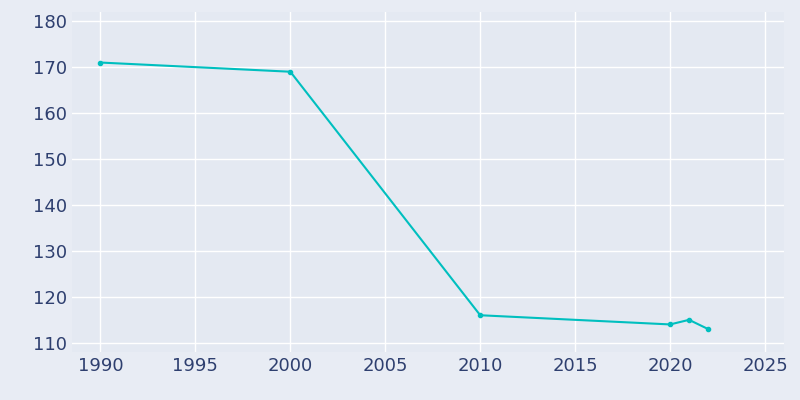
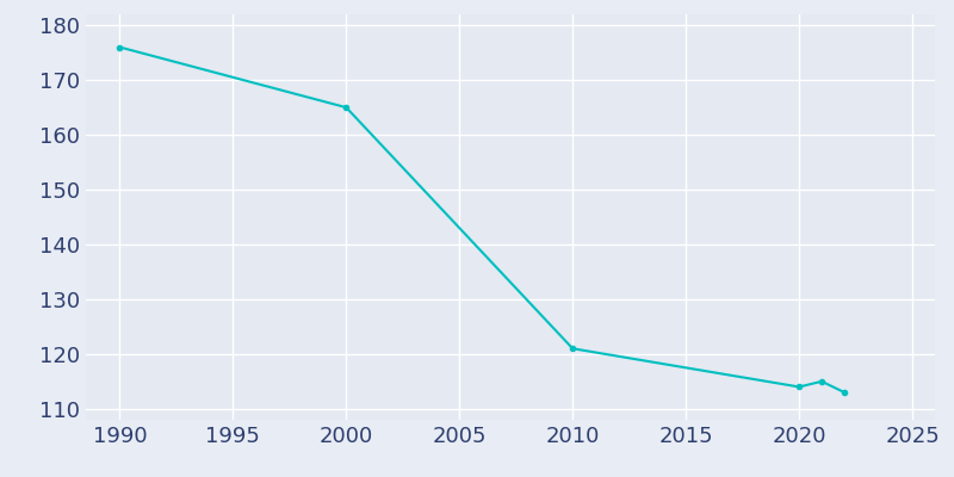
1990: 171 -> 176
2000: 169 -> 165
2010: 116 -> 121
